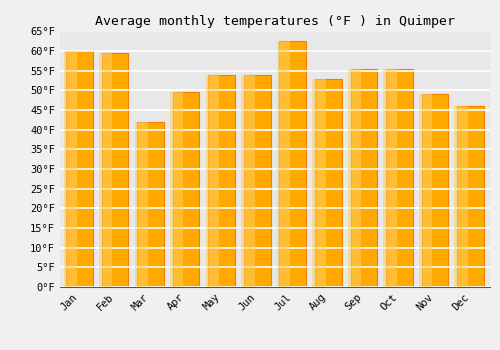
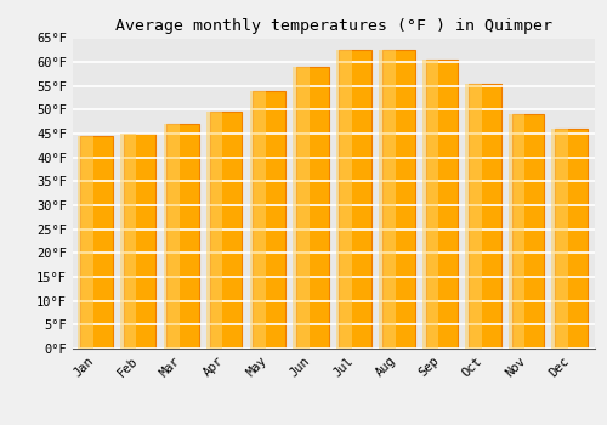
Jan: 60.0°F -> 44.5°F
Feb: 59.5°F -> 45.0°F
Mar: 42.0°F -> 47.0°F
Jun: 54.0°F -> 59.0°F
Aug: 53.0°F -> 62.5°F
Sep: 55.5°F -> 60.5°F
